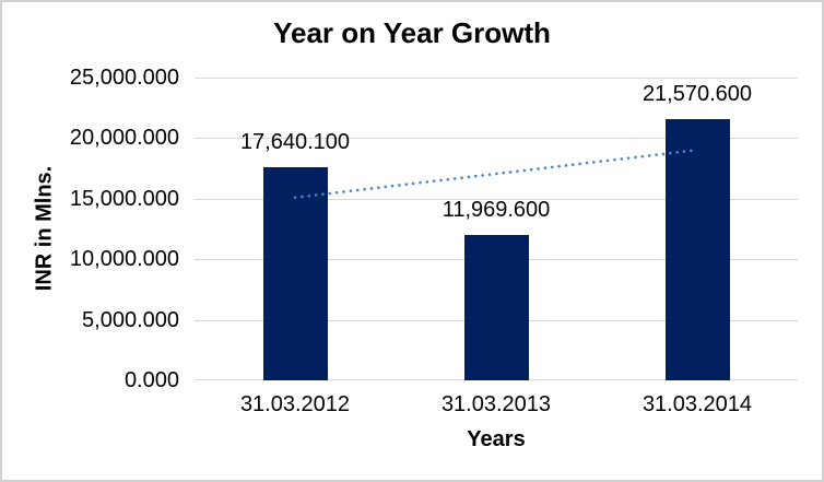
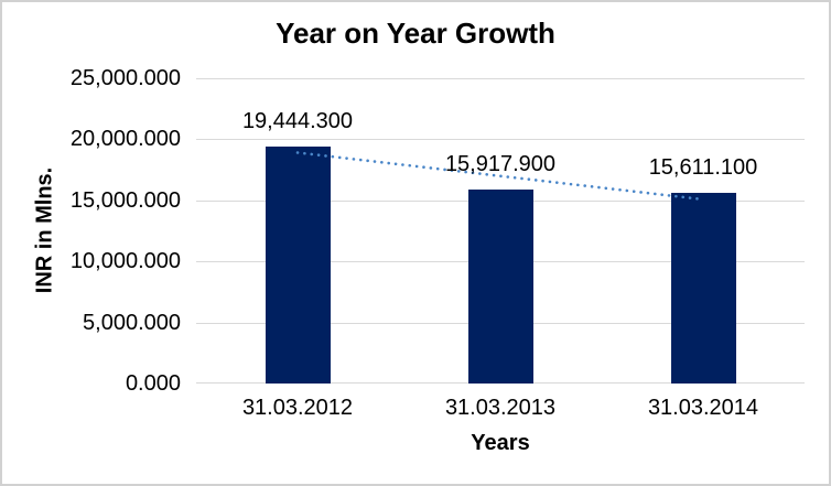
31.03.2012: 17,640.100 -> 19,444.300
31.03.2013: 11,969.600 -> 15,917.900
31.03.2014: 21,570.600 -> 15,611.100
